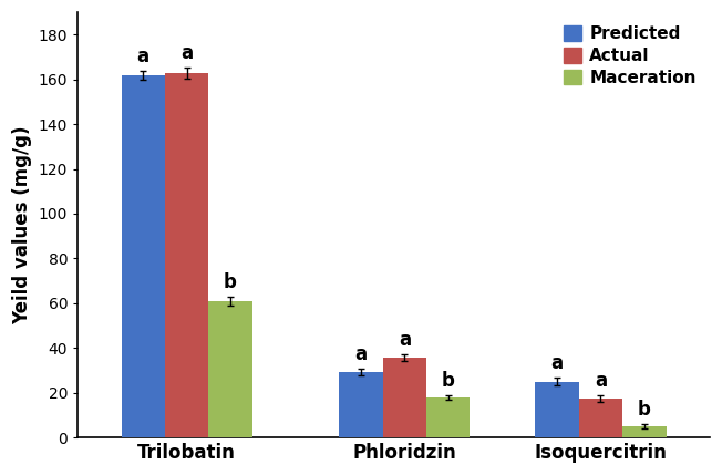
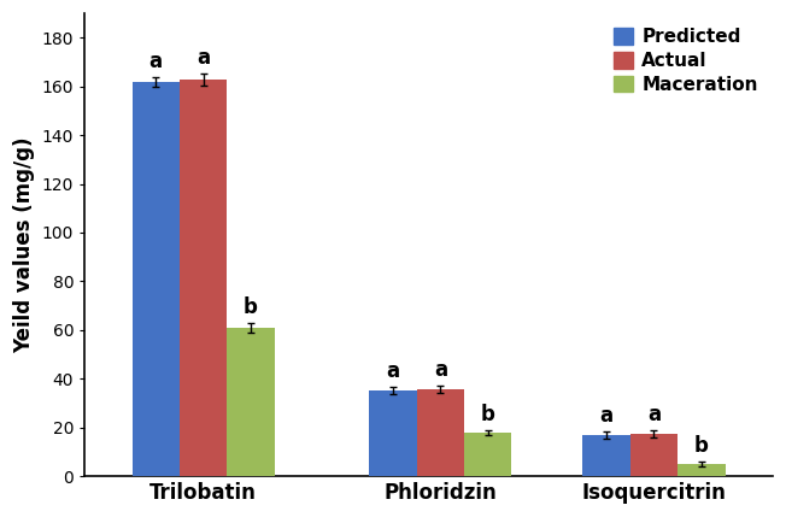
Predicted/Phloridzin: 29 -> 35
Predicted/Isoquercitrin: 25 -> 17
